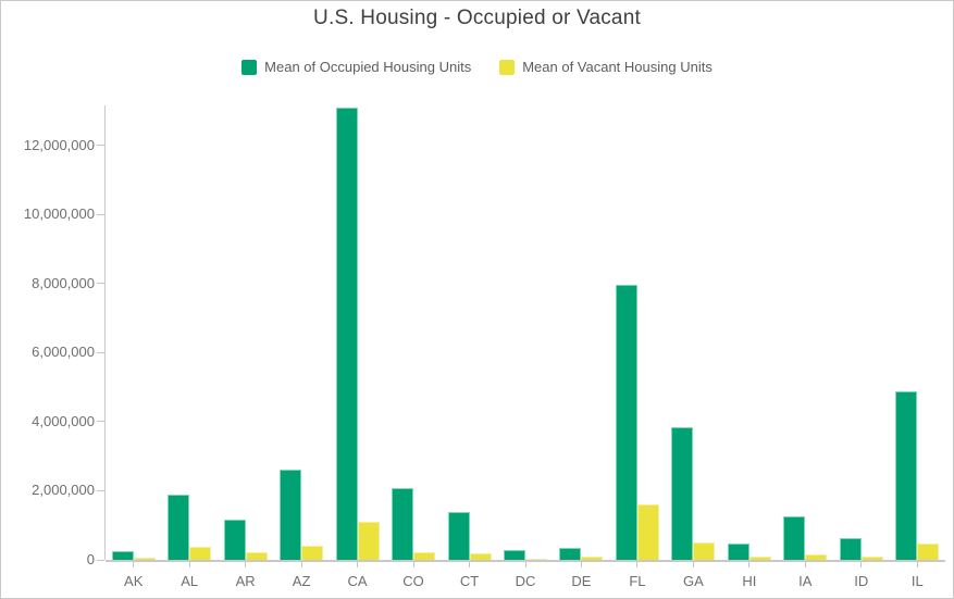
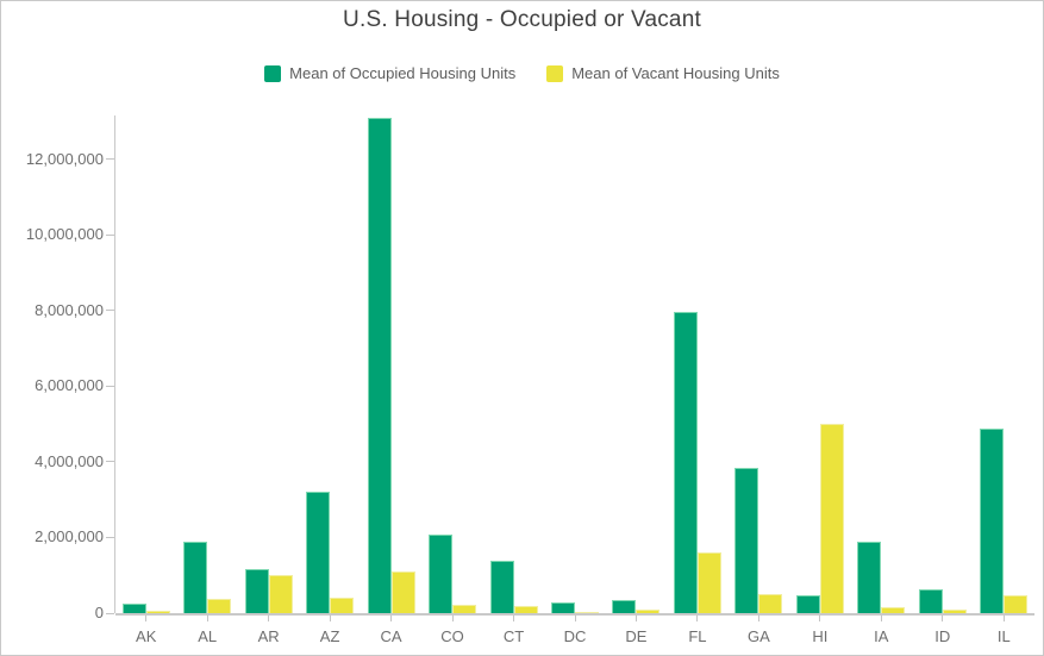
Mean of Vacant Housing Units/AR: 200000 -> 1000000
Mean of Occupied Housing Units/AZ: 2600000 -> 3200000
Mean of Vacant Housing Units/HI: 100000 -> 5000000
Mean of Occupied Housing Units/IA: 1300000 -> 1900000
